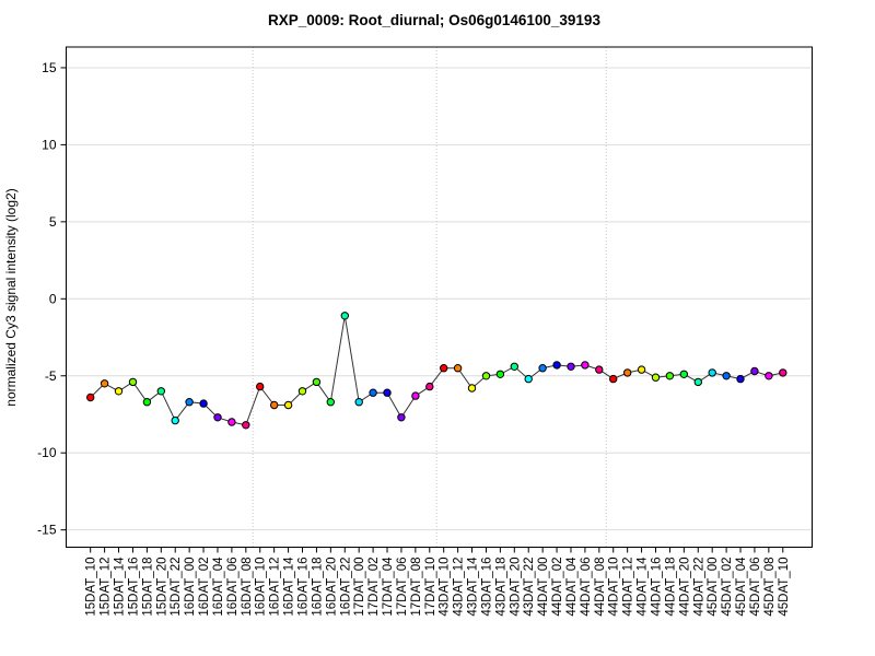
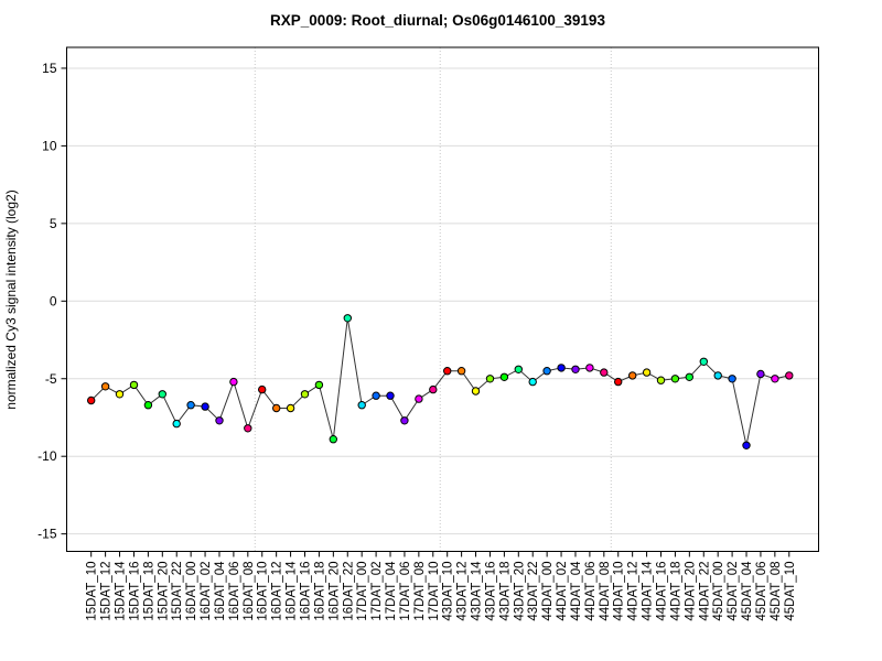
16DAT_06: -8.0 -> -5.2
16DAT_20: -6.7 -> -8.9
44DAT_22: -5.4 -> -3.9
45DAT_04: -5.2 -> -9.3
